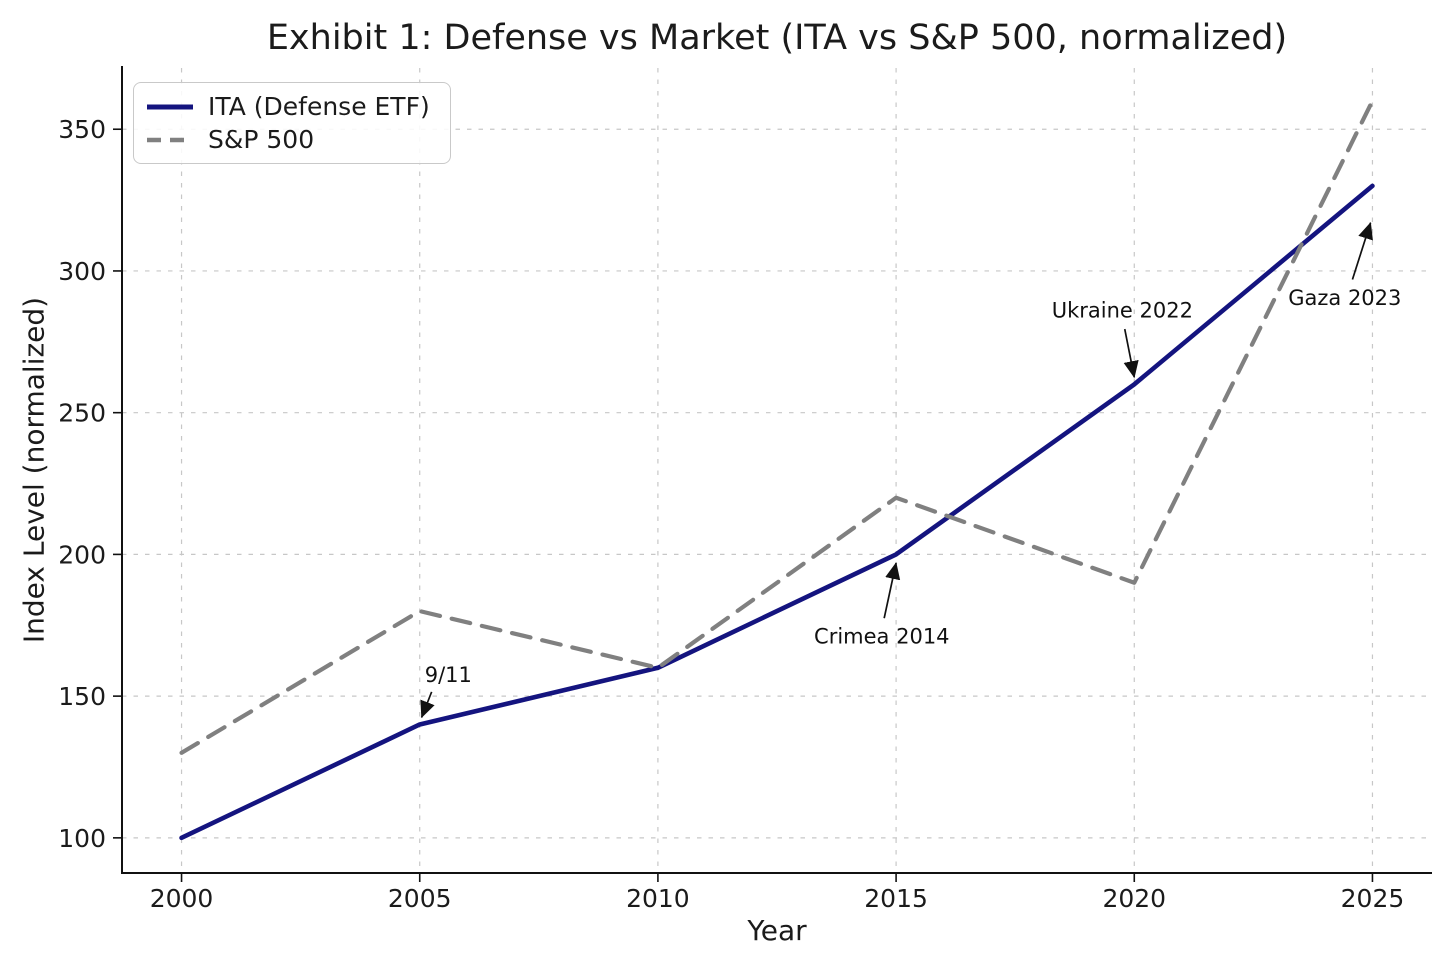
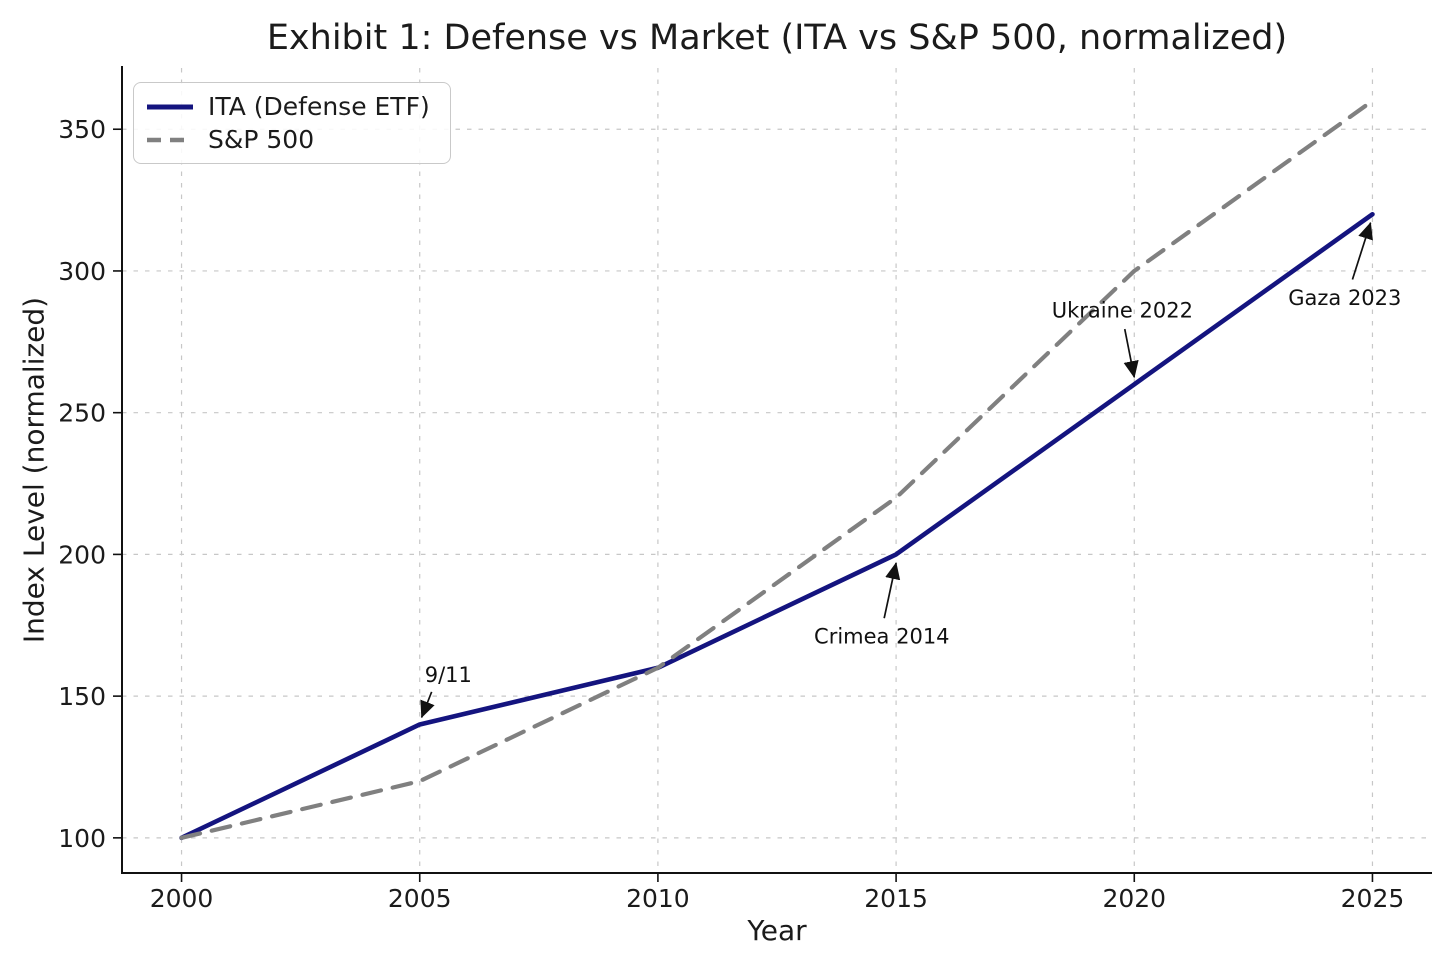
S&P 500/2000: 130 -> 100
S&P 500/2005: 180 -> 120
S&P 500/2020: 190 -> 300
ITA (Defense ETF)/2025: 330 -> 320
